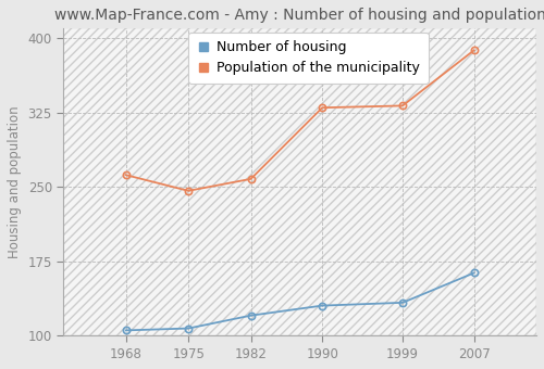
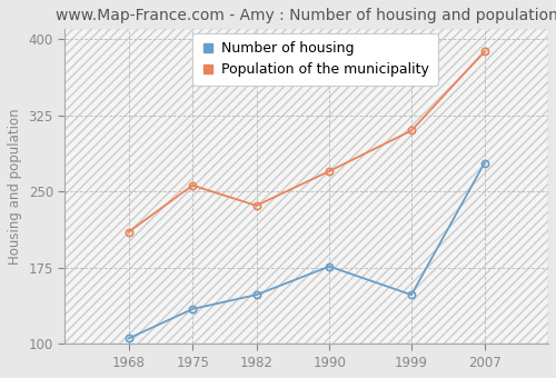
Population of the municipality/1968: 262 -> 210
Number of housing/1975: 107 -> 134
Population of the municipality/1975: 246 -> 256
Number of housing/1982: 120 -> 148
Population of the municipality/1982: 258 -> 236
Number of housing/1990: 130 -> 176
Population of the municipality/1990: 330 -> 270
Number of housing/1999: 133 -> 148
Population of the municipality/1999: 332 -> 310
Number of housing/2007: 163 -> 278
